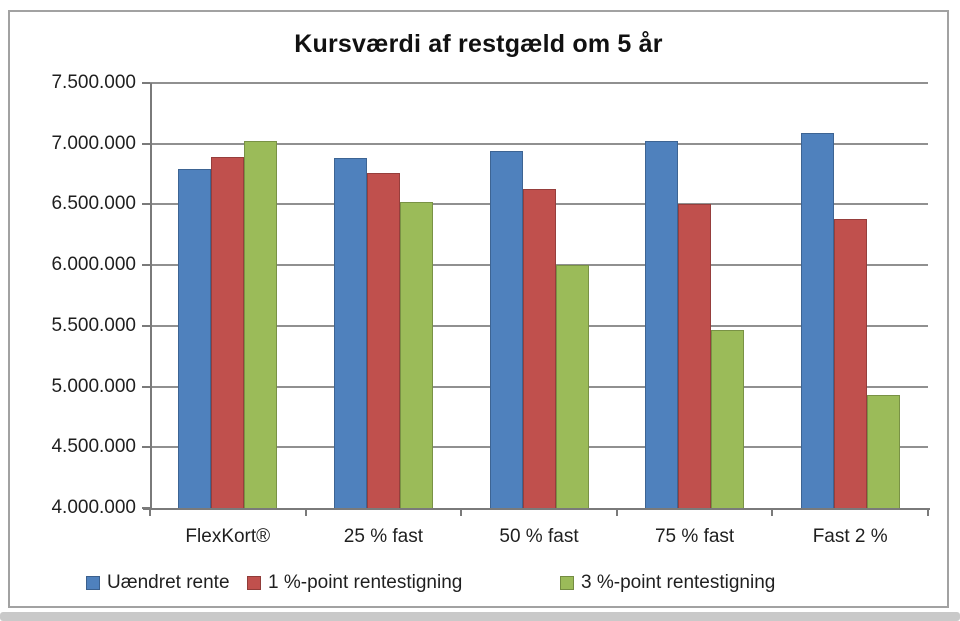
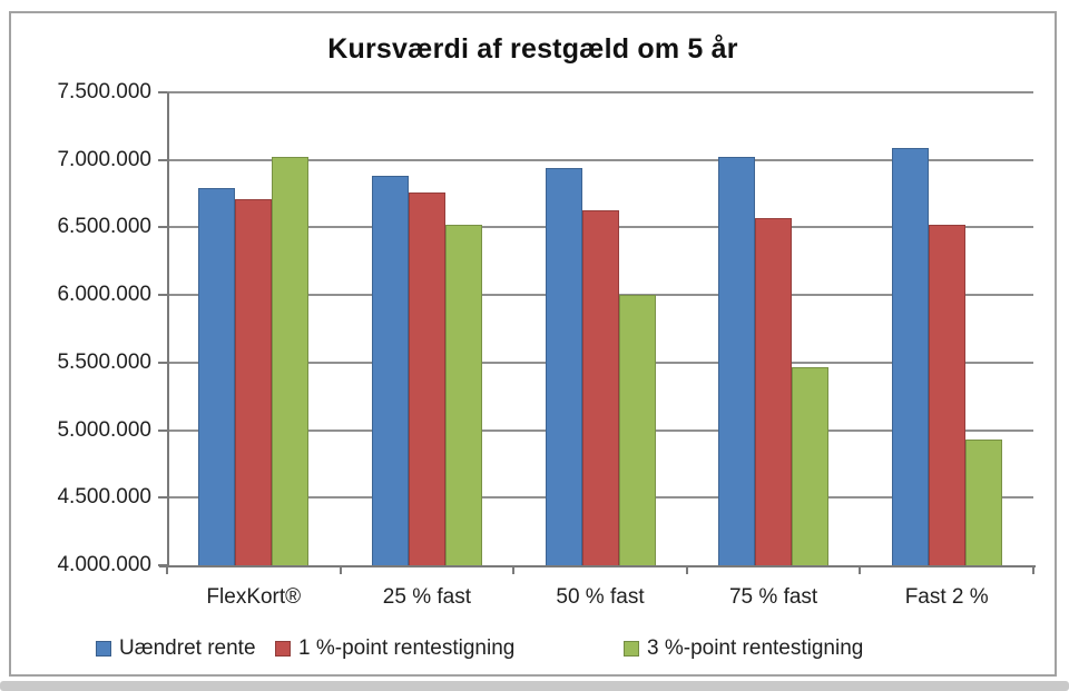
1 %-point rentestigning/FlexKort®: 6890000 -> 6710000
1 %-point rentestigning/75 % fast: 6500000 -> 6570000
1 %-point rentestigning/Fast 2 %: 6380000 -> 6520000
